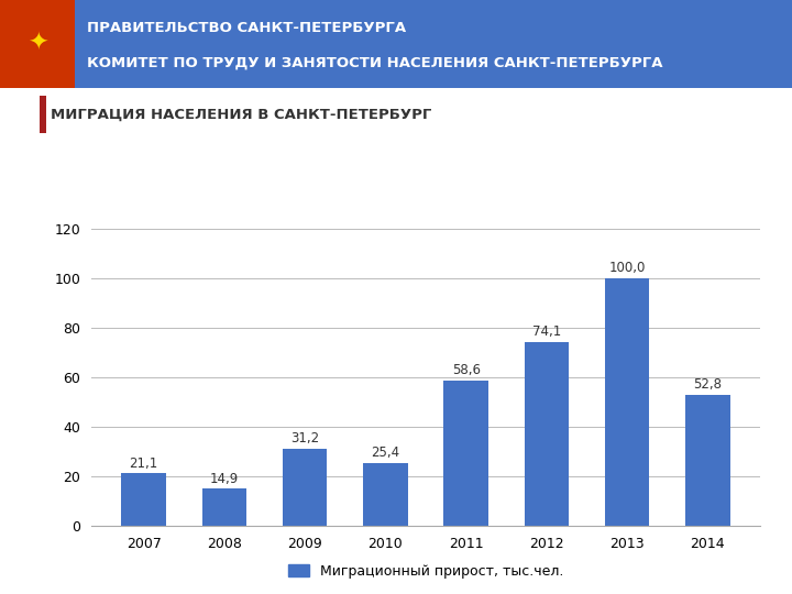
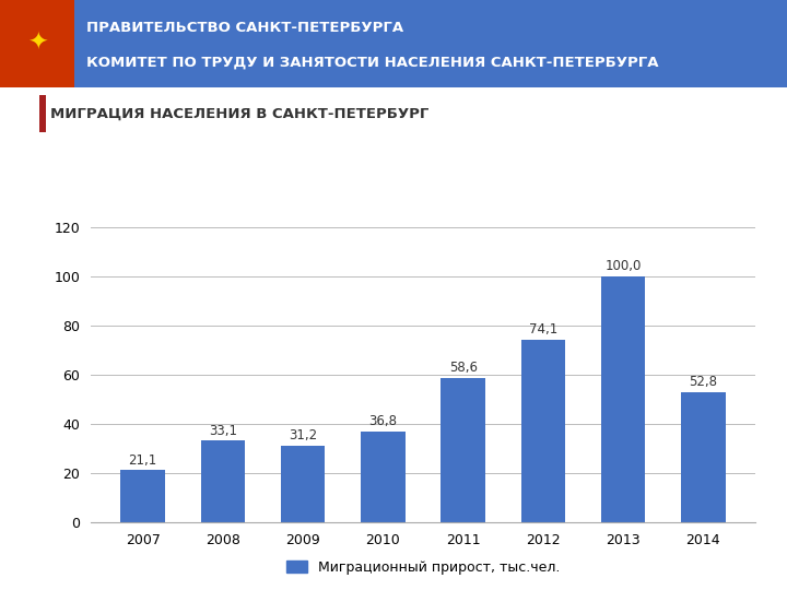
2008: 14,9 -> 33,1
2010: 25,4 -> 36,8
